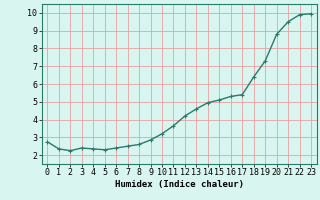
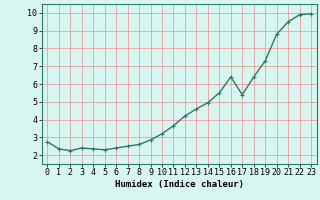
15: 5.1 -> 5.5
16: 5.3 -> 6.4
